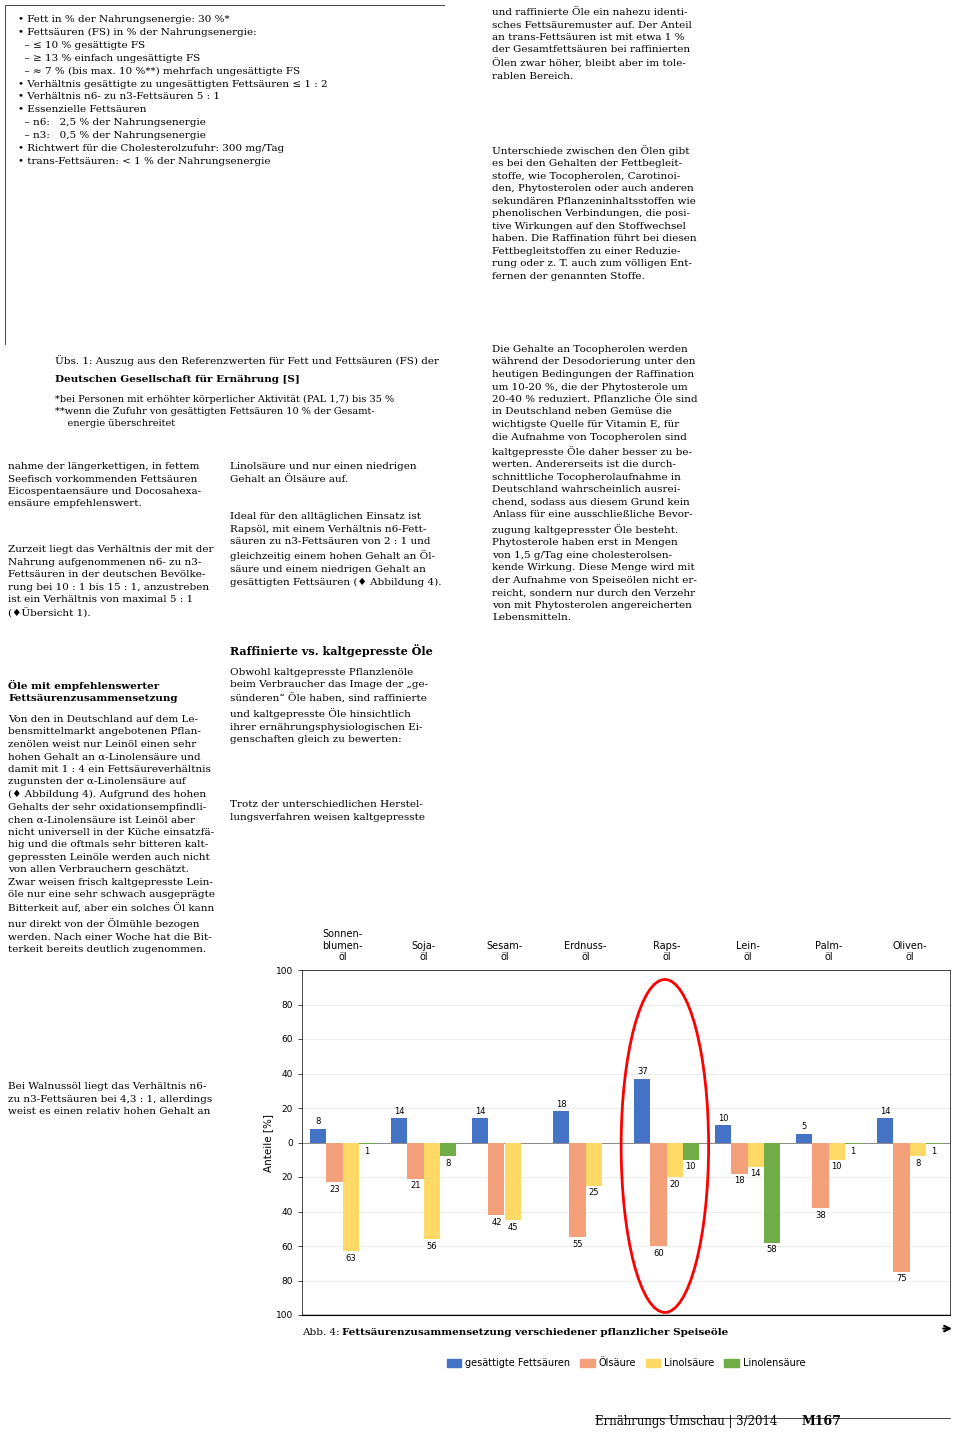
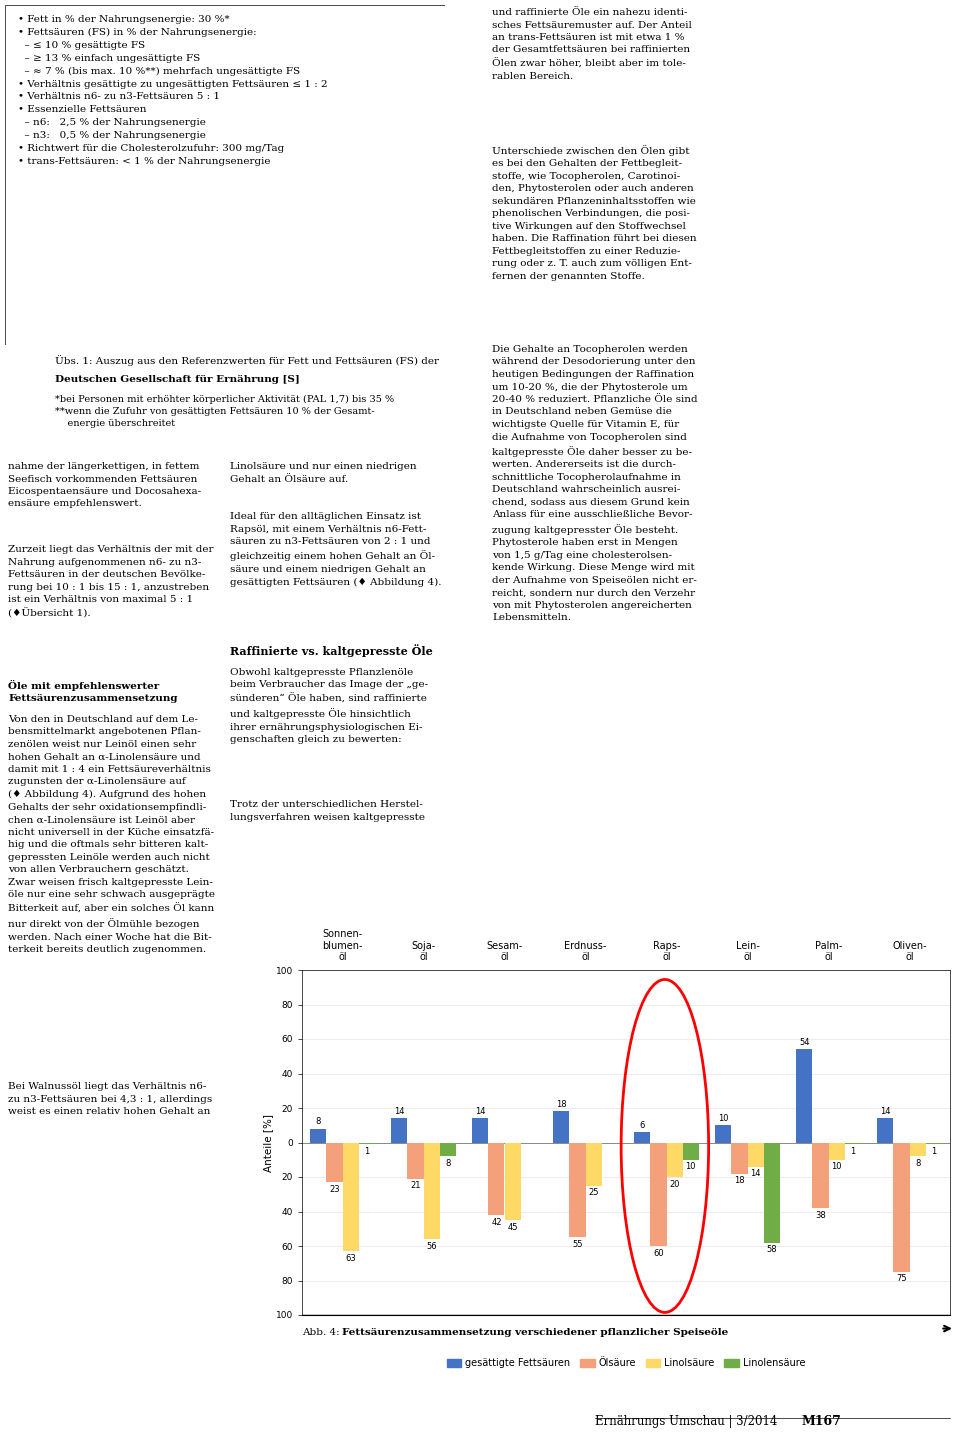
gesättigte Fettsäuren/Raps- öl: 37 -> 6
gesättigte Fettsäuren/Palm- öl: 5 -> 54
